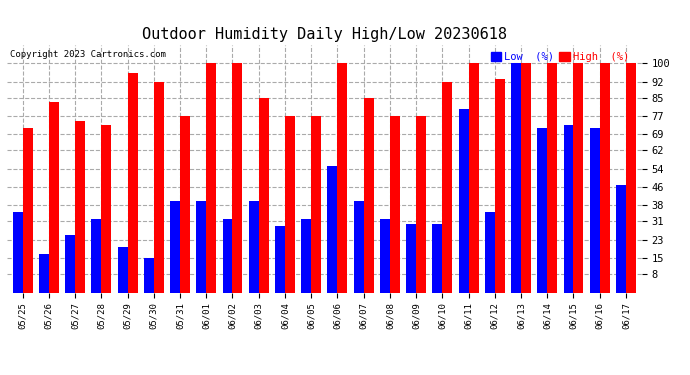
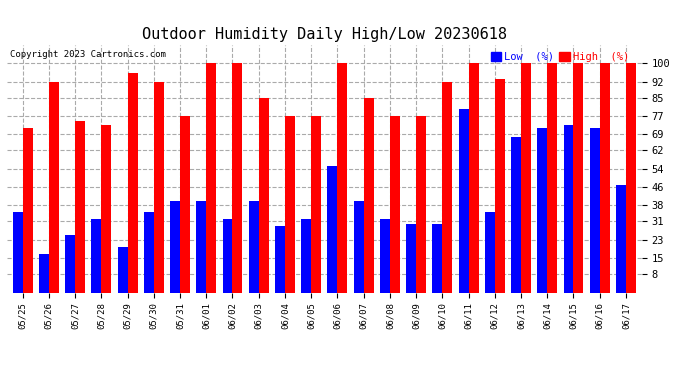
High (%)/05/26: 83 -> 92
Low (%)/05/30: 15 -> 35
Low (%)/06/13: 100 -> 68
